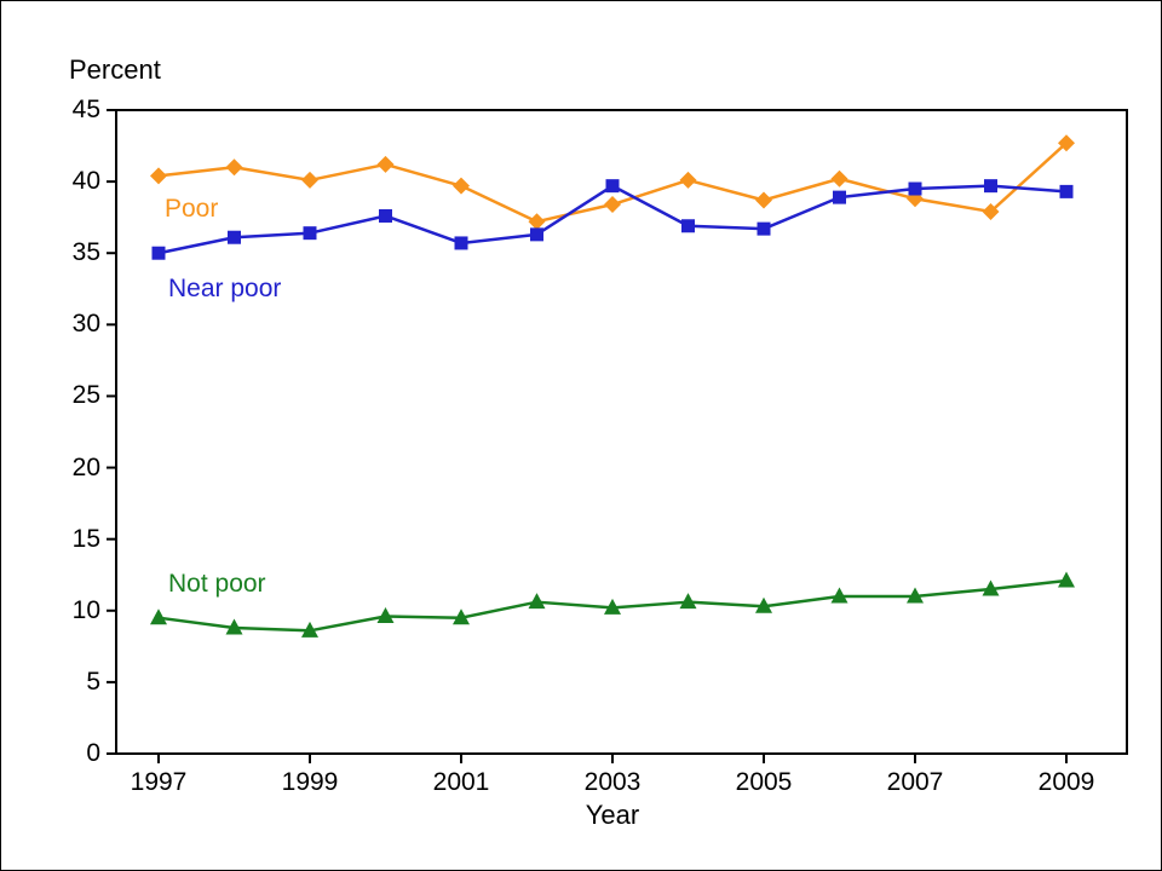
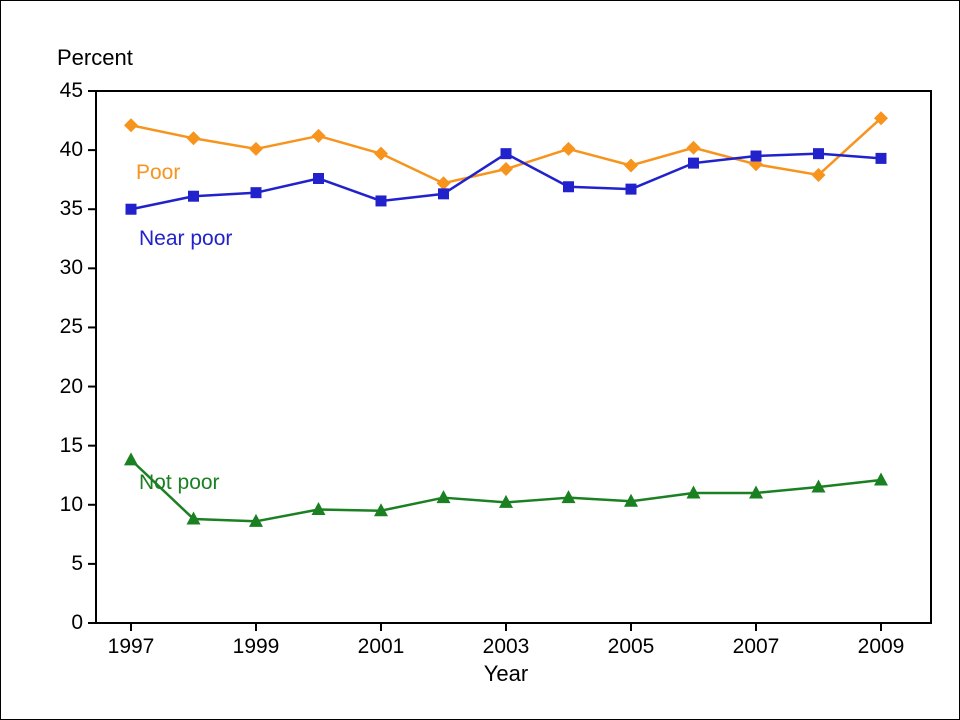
Poor/1997: 40.4 -> 42.1
Not poor/1997: 9.5 -> 13.8
